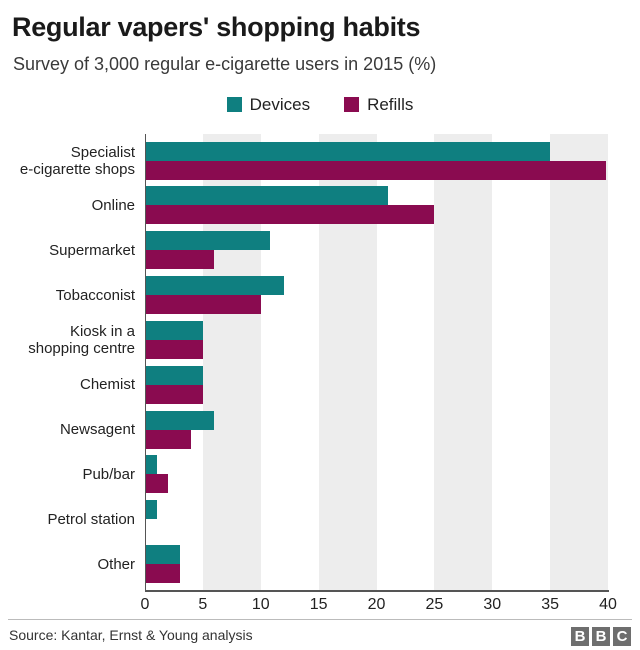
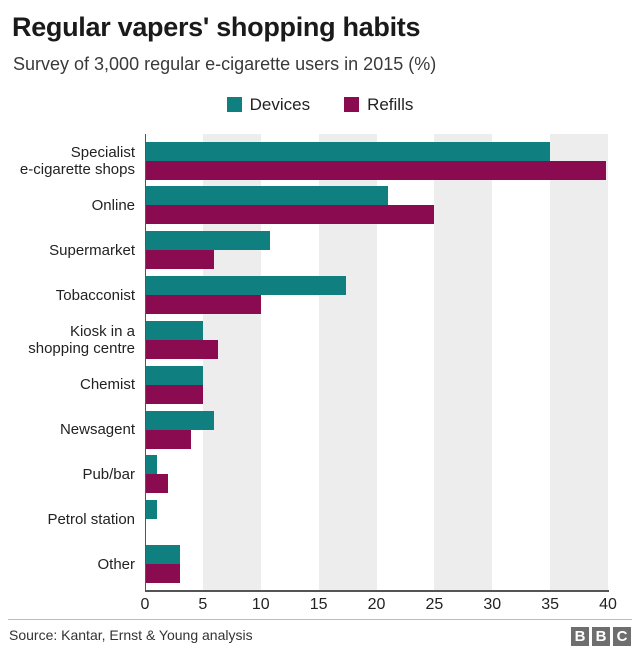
Devices/Tobacconist: 12.0 -> 17.4
Refills/Kiosk in a shopping centre: 5.0 -> 6.3
